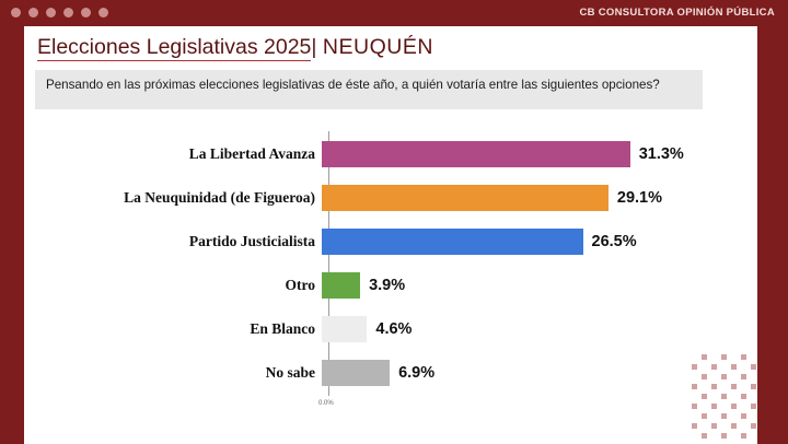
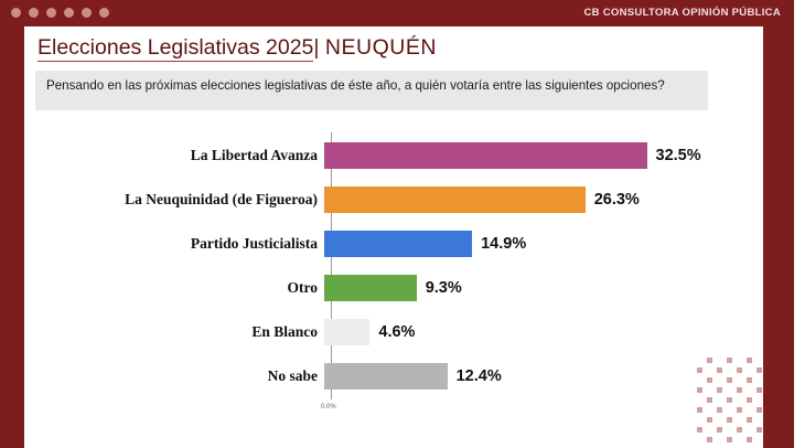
La Libertad Avanza: 31.3% -> 32.5%
La Neuquinidad (de Figueroa): 29.1% -> 26.3%
Partido Justicialista: 26.5% -> 14.9%
Otro: 3.9% -> 9.3%
No sabe: 6.9% -> 12.4%
